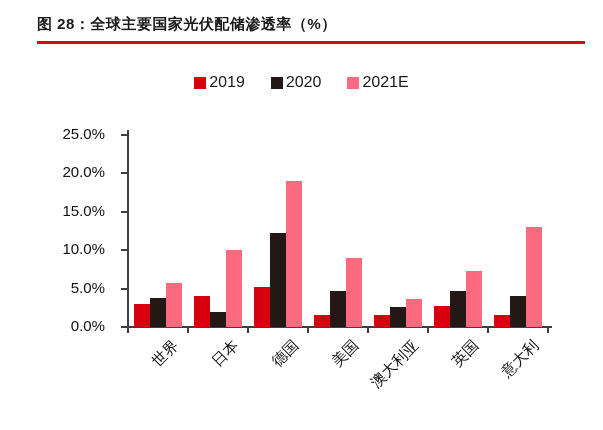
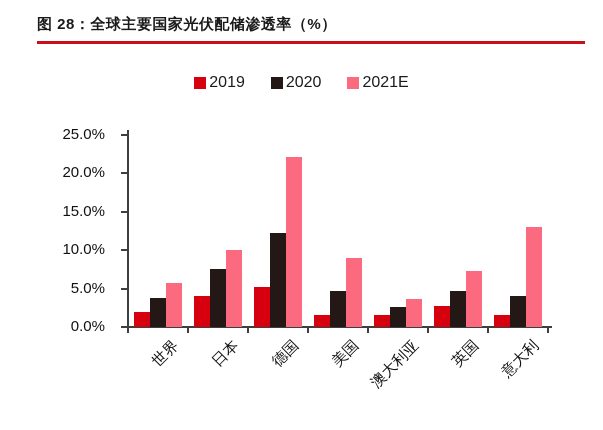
2019/世界: 3% -> 2%
2020/日本: 2% -> 8%
2021E/德国: 19% -> 22%
